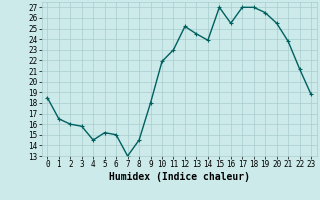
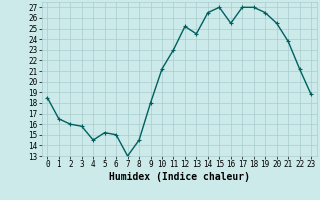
10: 21.9 -> 21.2
14: 23.9 -> 26.5
